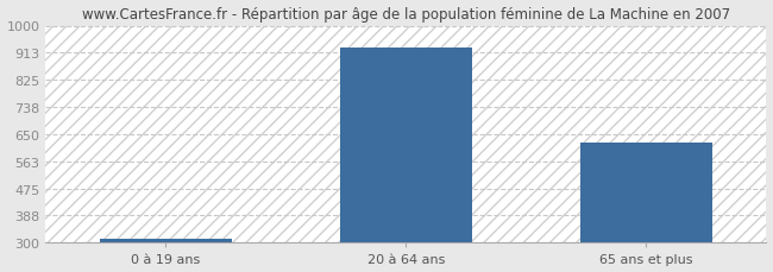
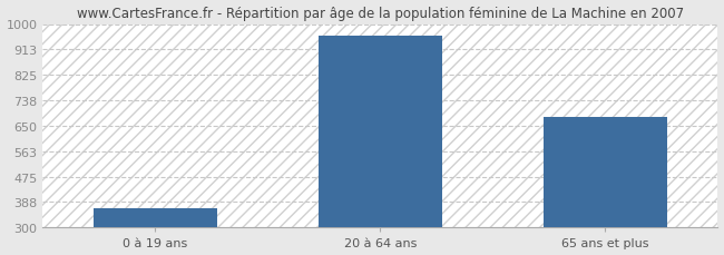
0 à 19 ans: 313 -> 365
20 à 64 ans: 930 -> 960
65 ans et plus: 622 -> 680
